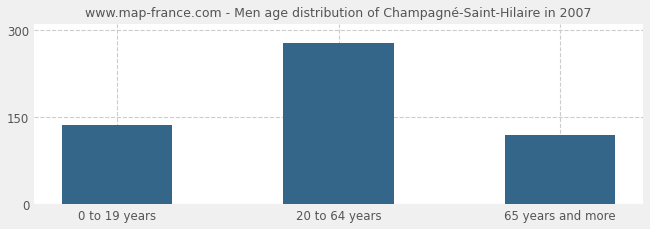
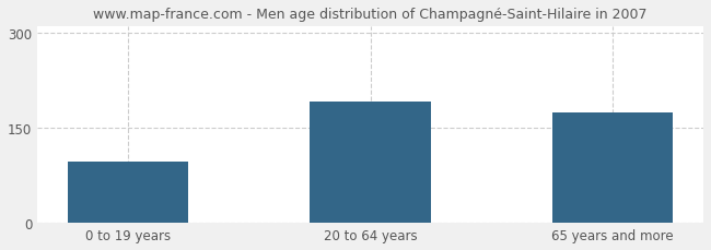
0 to 19 years: 137 -> 96
20 to 64 years: 277 -> 192
65 years and more: 120 -> 174
